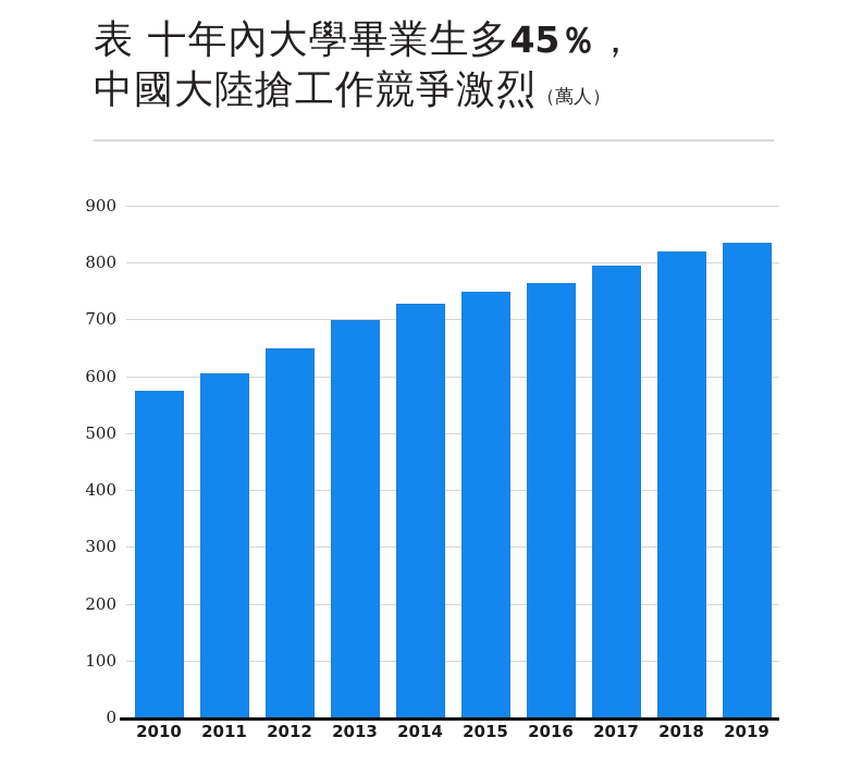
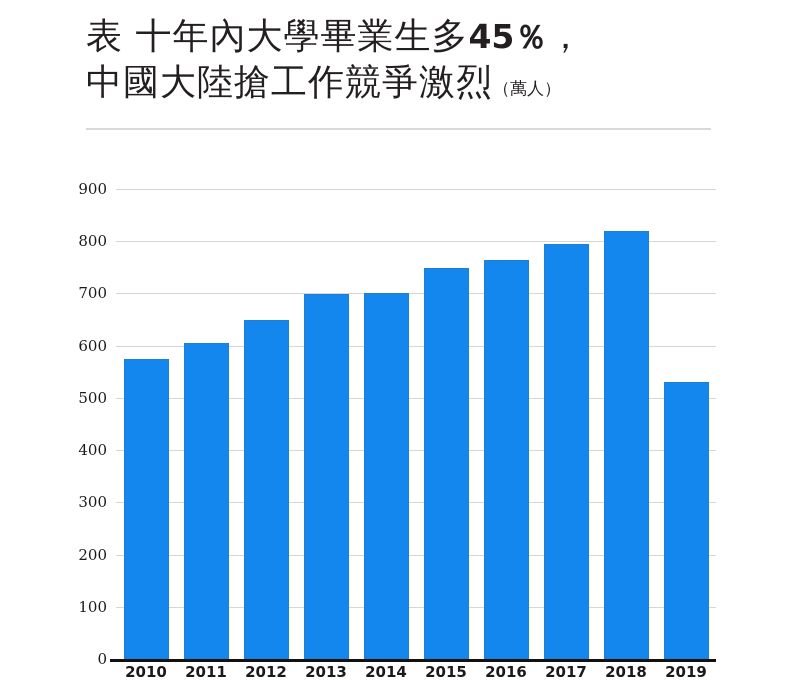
2014: 730 -> 700
2019: 830 -> 530
